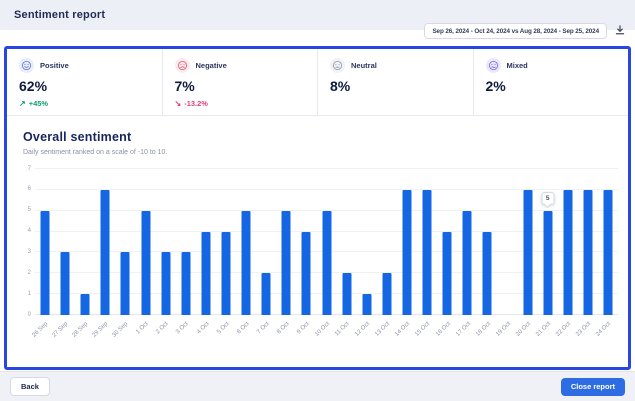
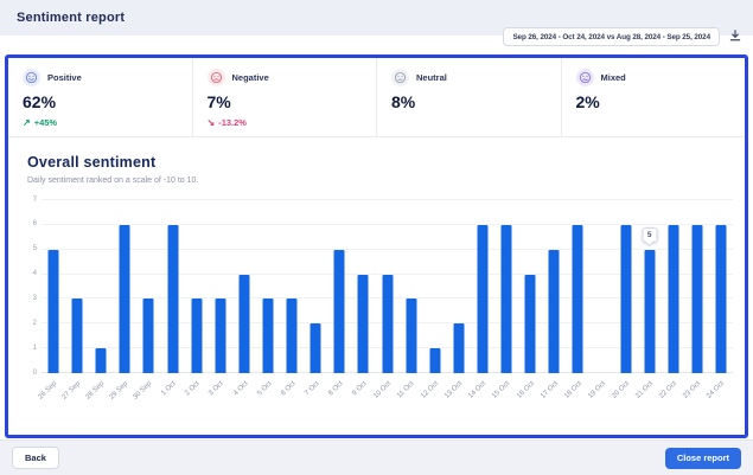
1 Oct: 5 -> 6
5 Oct: 4 -> 3
6 Oct: 5 -> 3
10 Oct: 5 -> 4
11 Oct: 2 -> 3
18 Oct: 4 -> 6
